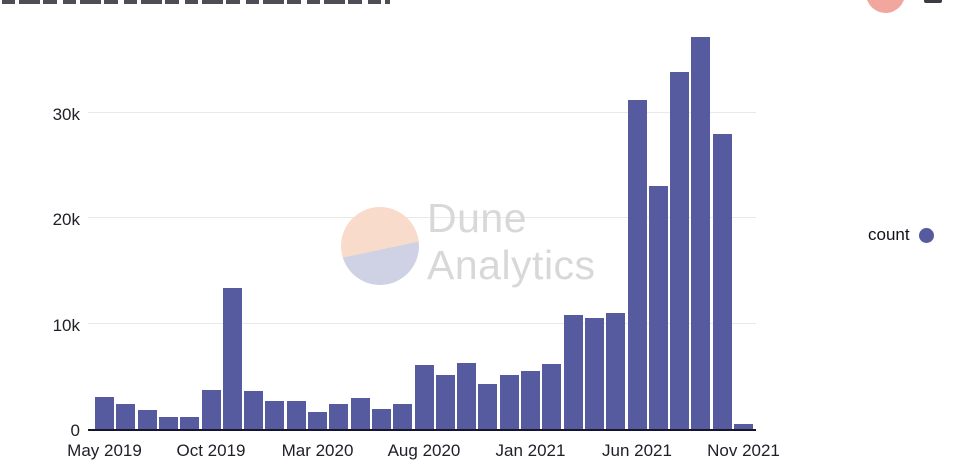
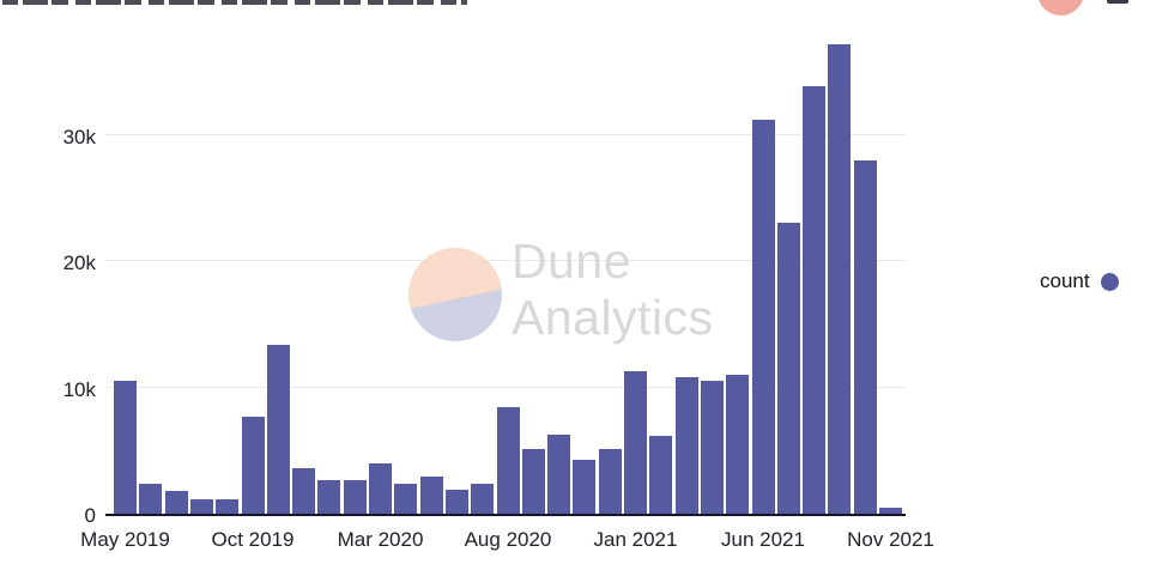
May 2019: 3.0k -> 10.5k
Oct 2019: 3.7k -> 7.7k
Mar 2020: 1.6k -> 4.0k
Aug 2020: 6.1k -> 8.4k
Jan 2021: 5.5k -> 11.3k
